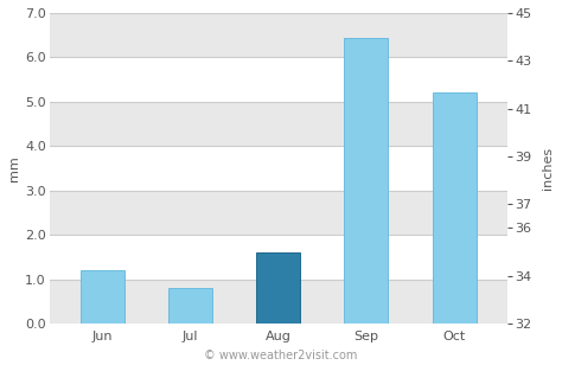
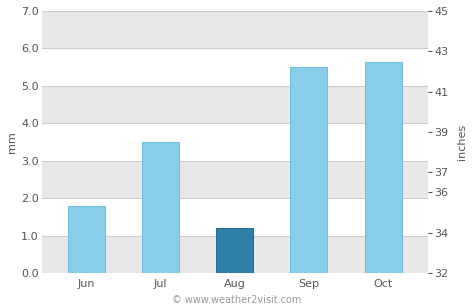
Jun: 1.20 -> 1.80
Jul: 0.80 -> 3.50
Aug: 1.60 -> 1.20
Sep: 6.45 -> 5.50
Oct: 5.20 -> 5.65
